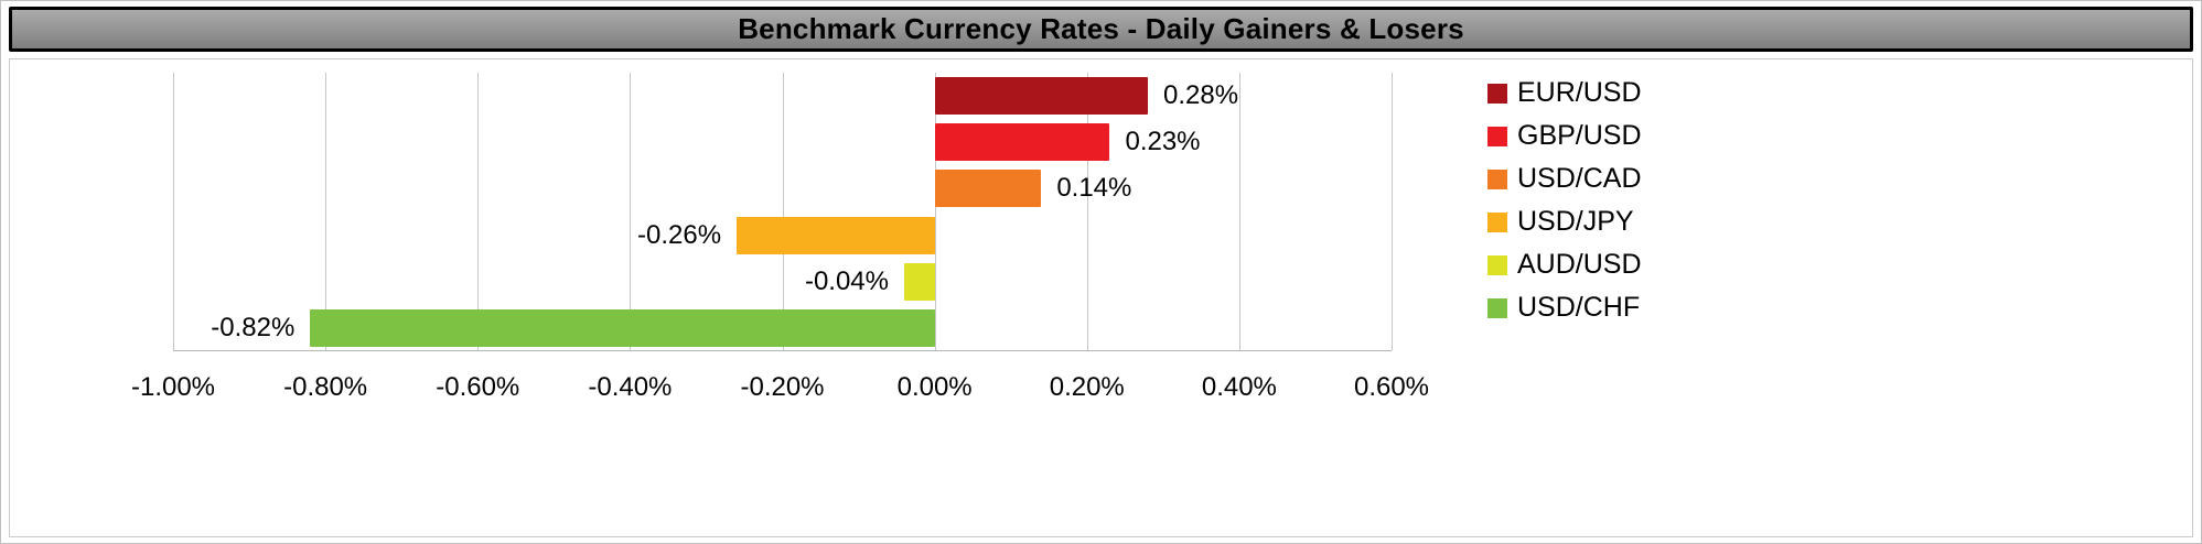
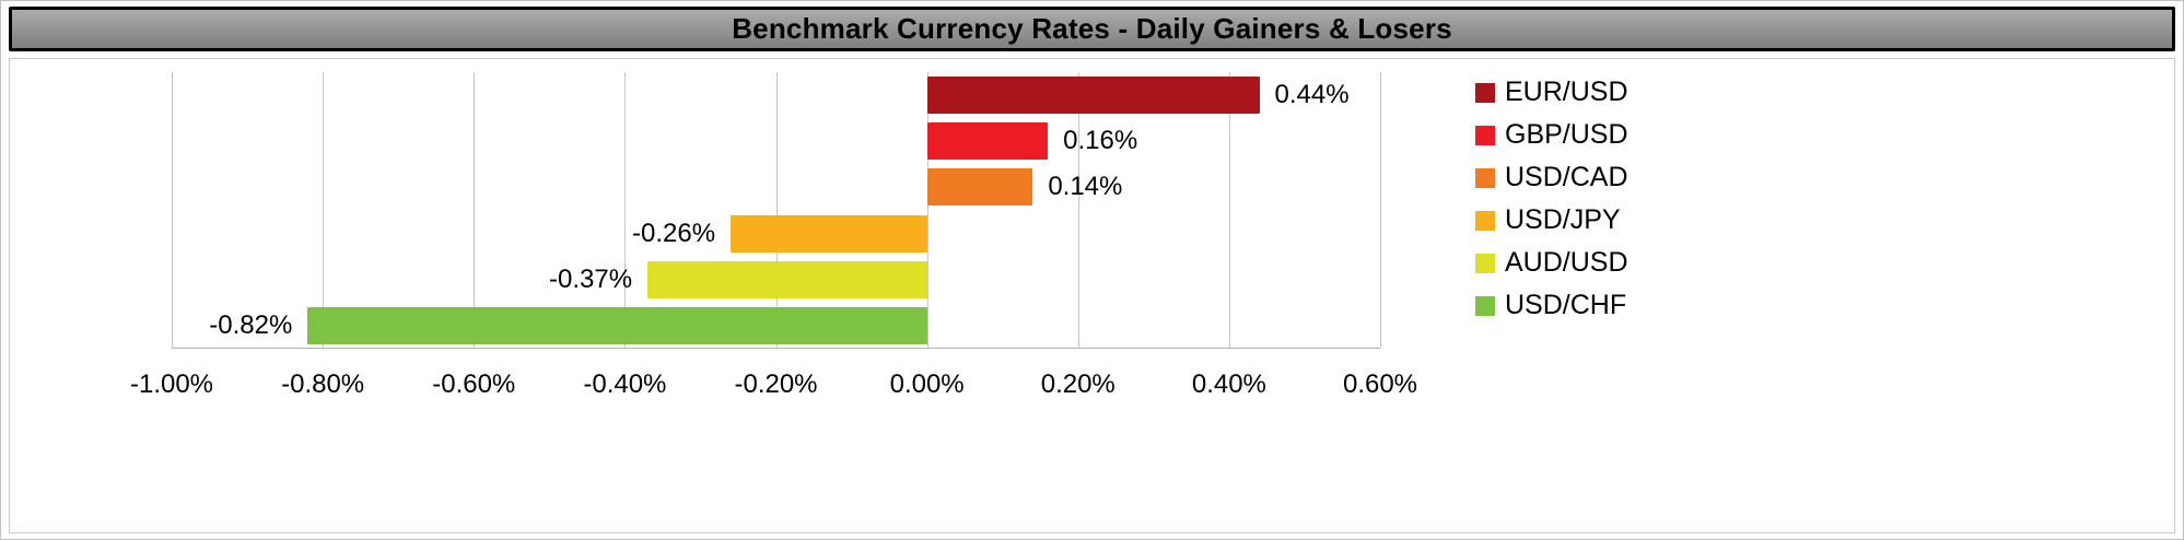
EUR/USD: 0.28% -> 0.44%
GBP/USD: 0.23% -> 0.16%
AUD/USD: -0.04% -> -0.37%
